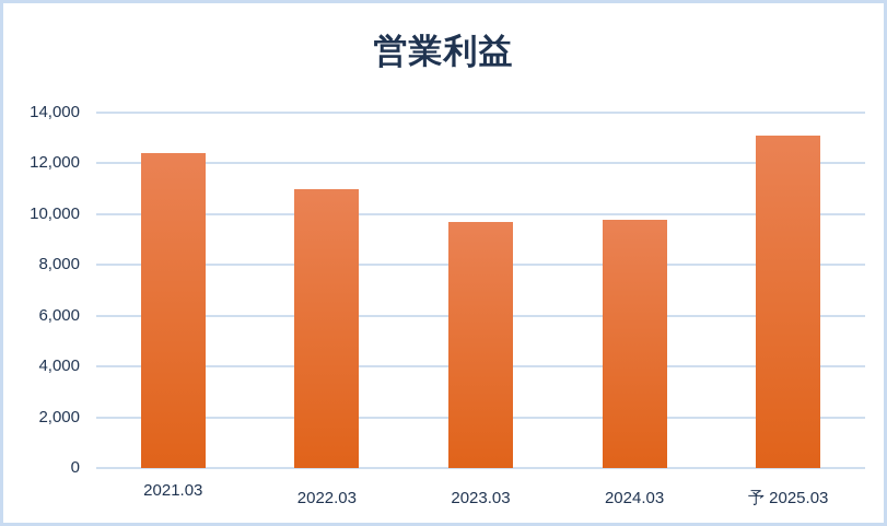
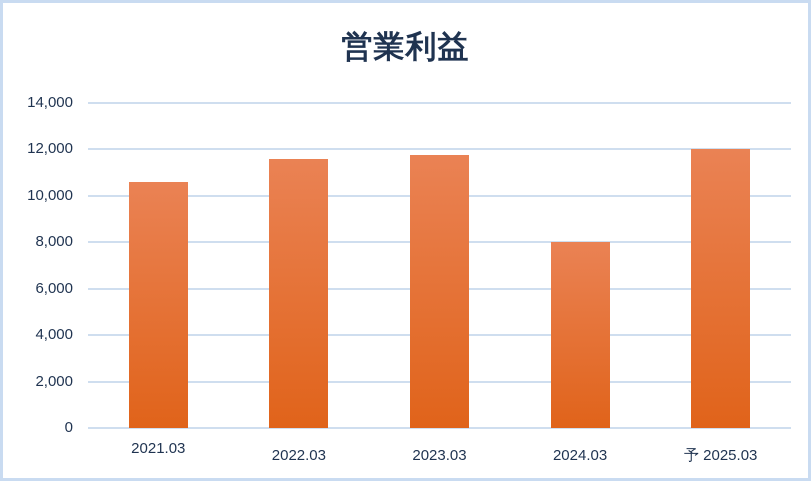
2021.03: 12400 -> 10600
2022.03: 11000 -> 11600
2023.03: 9700 -> 11800
2024.03: 9800 -> 8000
予 2025.03: 13100 -> 12000
